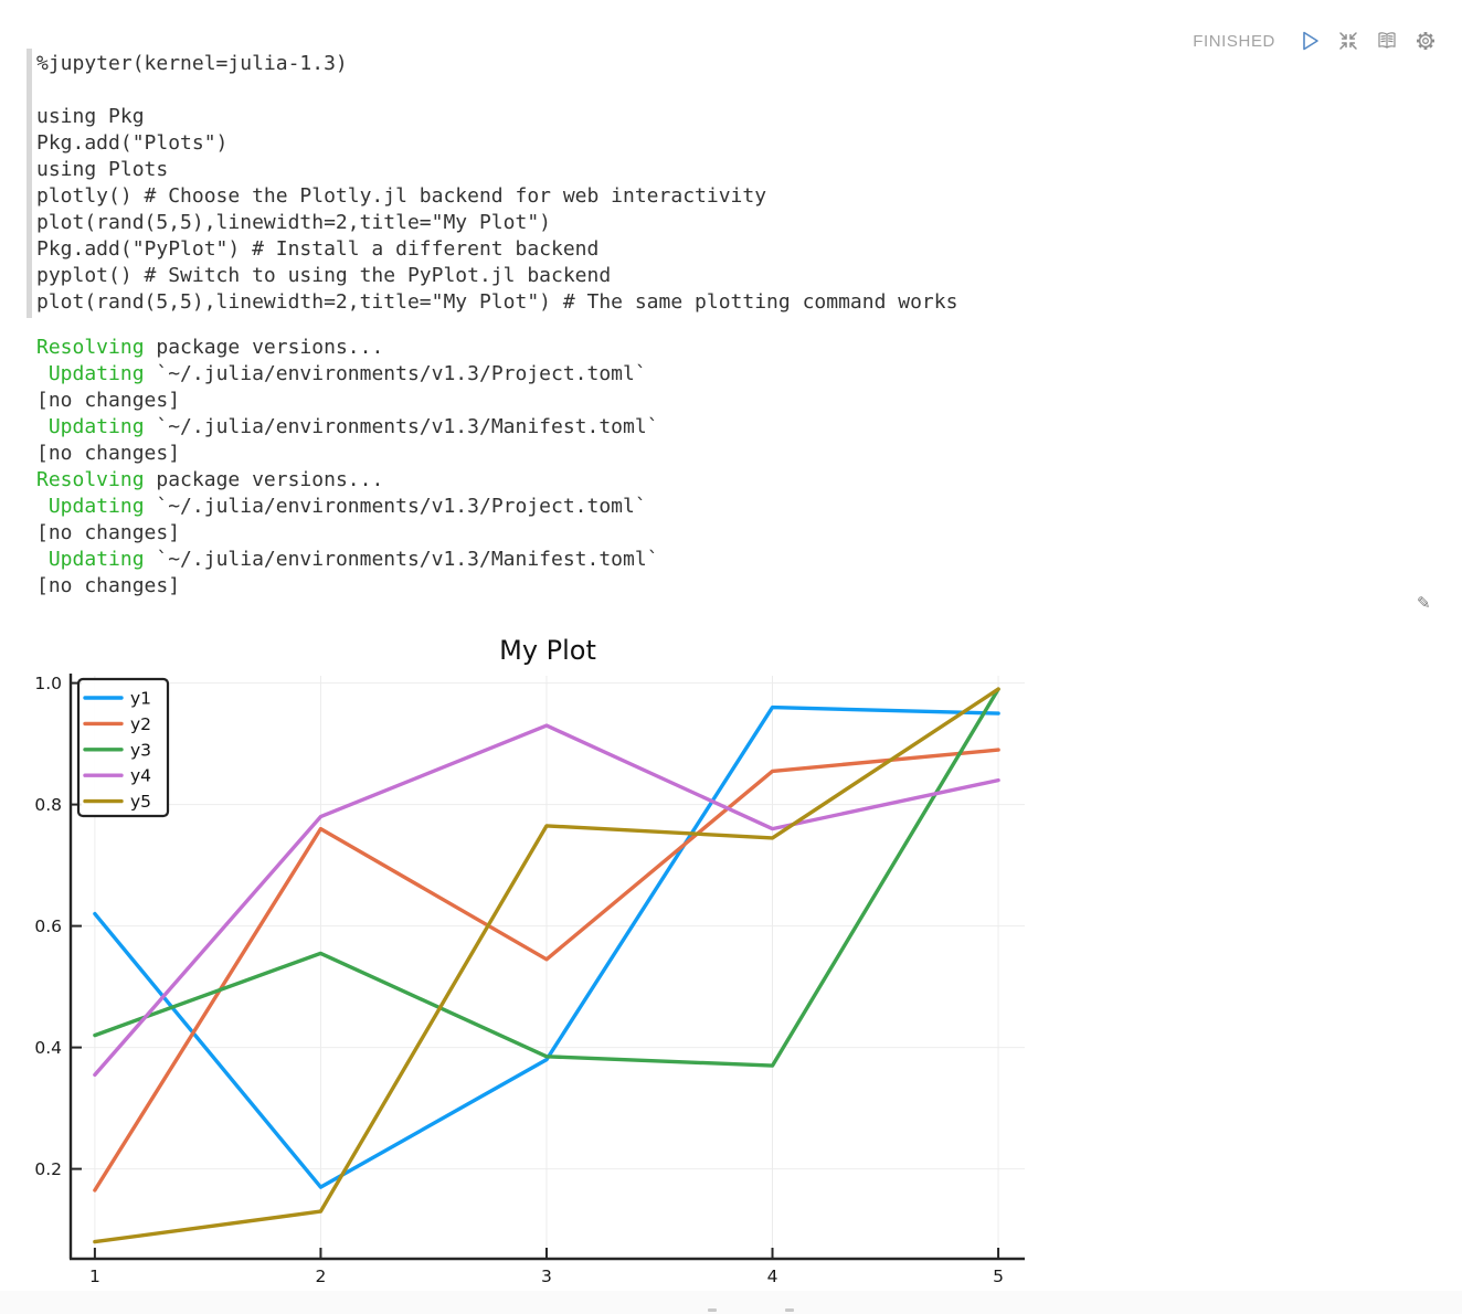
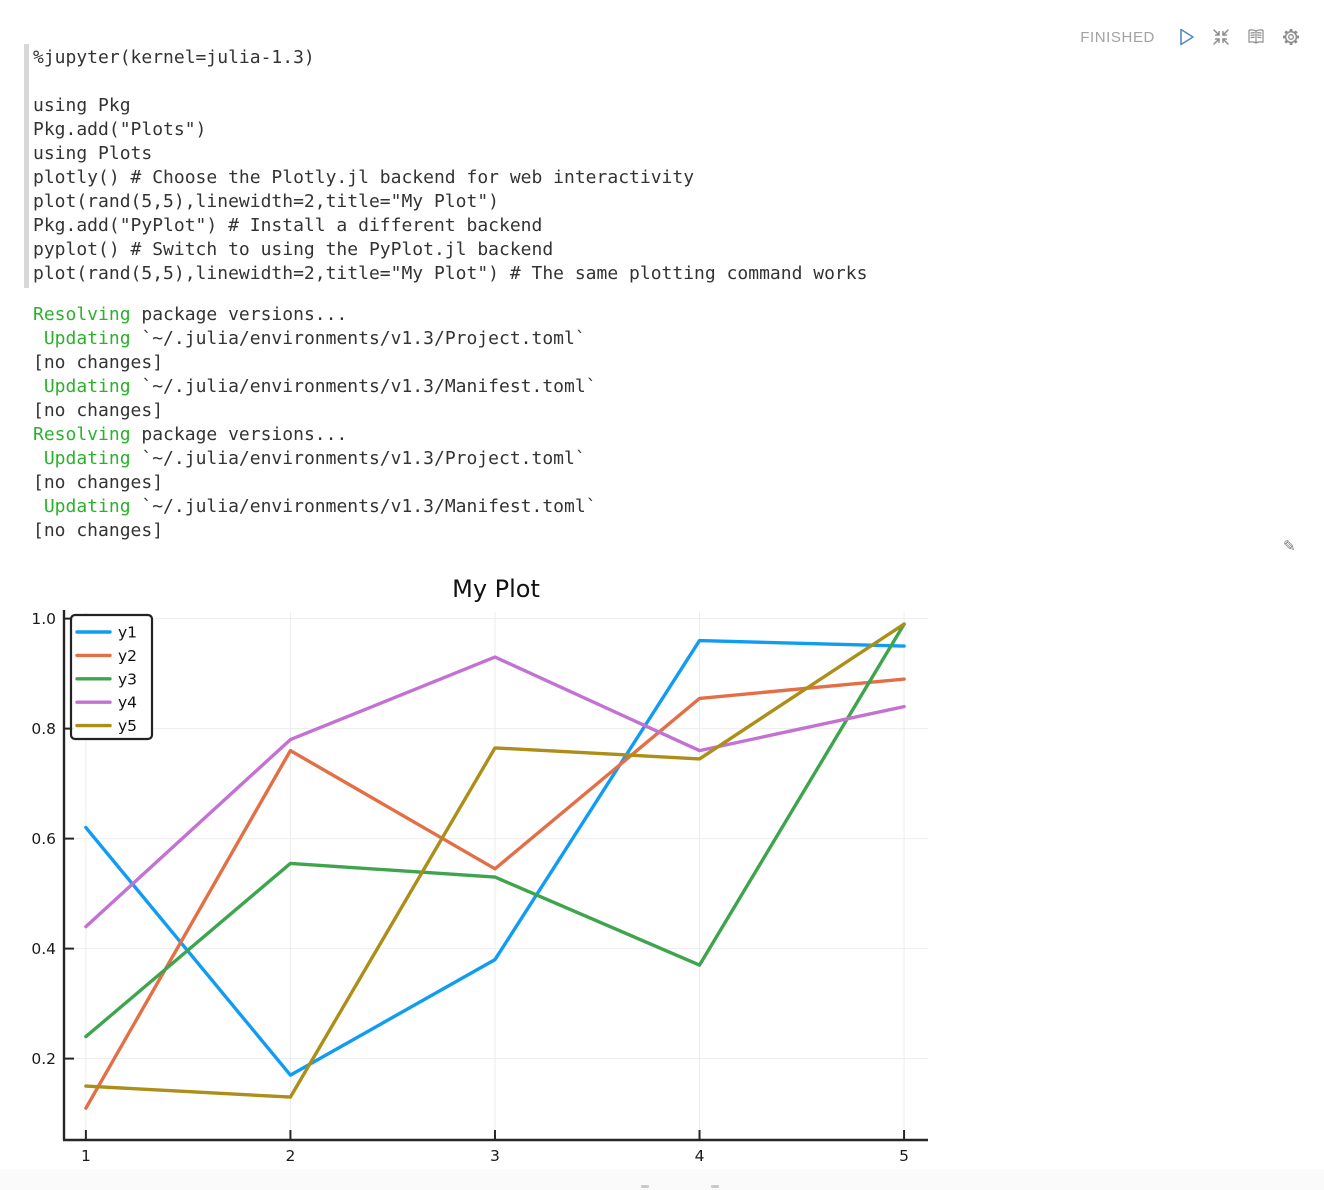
y2/1: 0.17 -> 0.11
y3/1: 0.42 -> 0.24
y4/1: 0.35 -> 0.44
y5/1: 0.08 -> 0.15
y3/3: 0.39 -> 0.53
